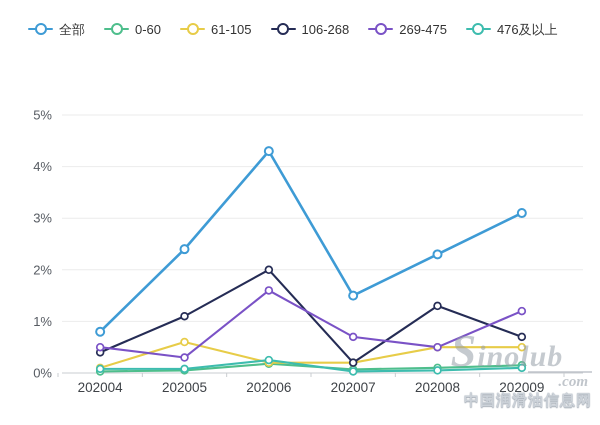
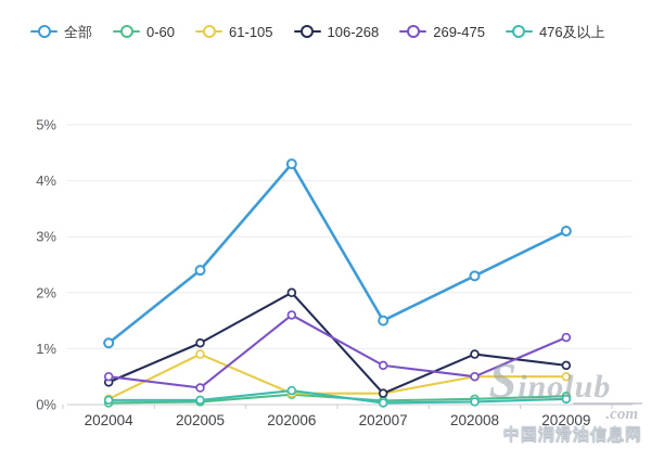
全部/202004: 0.8% -> 1.1%
61-105/202005: 0.6% -> 0.9%
106-268/202008: 1.3% -> 0.9%
